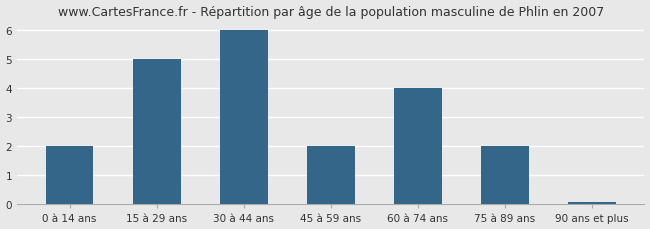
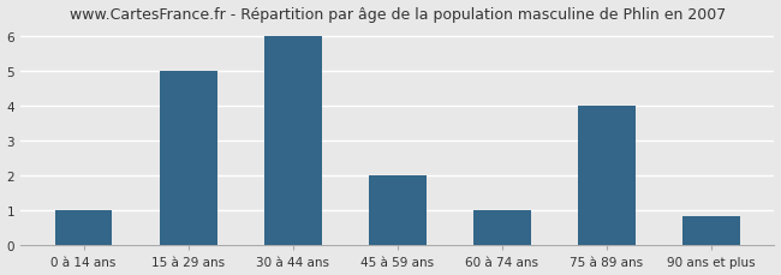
0 à 14 ans: 2.00 -> 1.00
60 à 74 ans: 4.00 -> 1.00
75 à 89 ans: 2.00 -> 4.00
90 ans et plus: 0.07 -> 0.85
